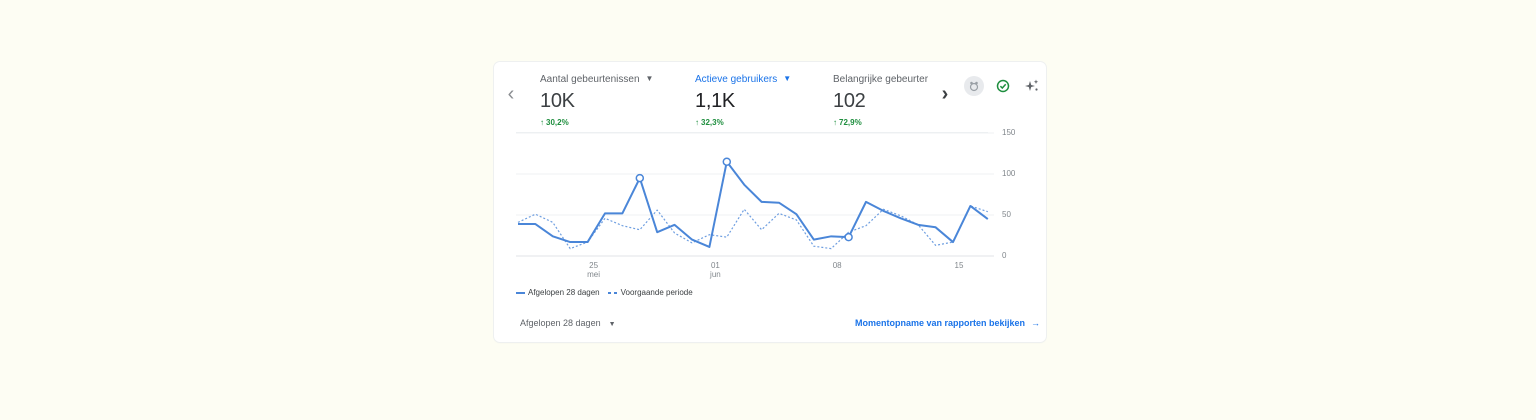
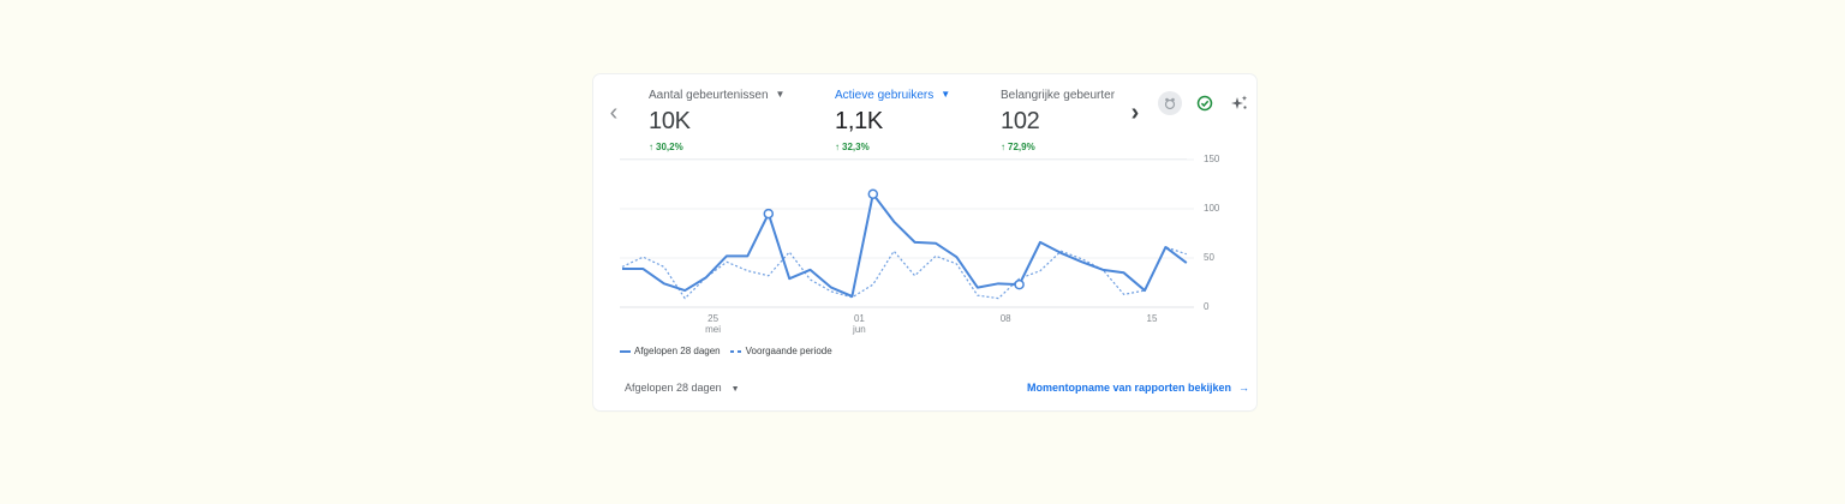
Afgelopen 28 dagen/25 mei: 20 -> 30
Voorgaande periode/25 mei: 20 -> 30
Voorgaande periode/01 jun: 30 -> 10
